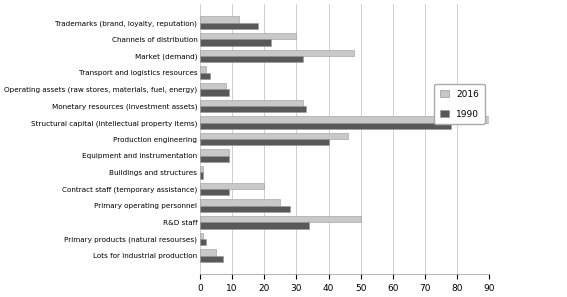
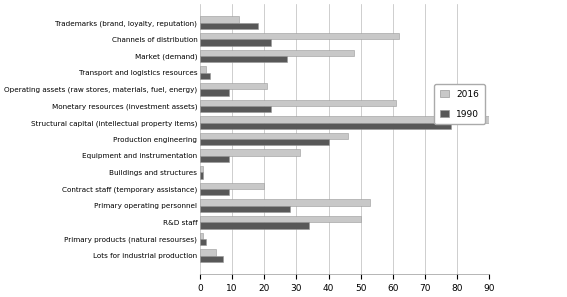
2016/Channels of distribution: 30 -> 62
1990/Market (demand): 32 -> 27
2016/Operating assets (raw stores, materials, fuel, energy): 8 -> 21
2016/Monetary resources (investment assets): 32 -> 61
1990/Monetary resources (investment assets): 33 -> 22
2016/Equipment and instrumentation: 9 -> 31
2016/Primary operating personnel: 25 -> 53
